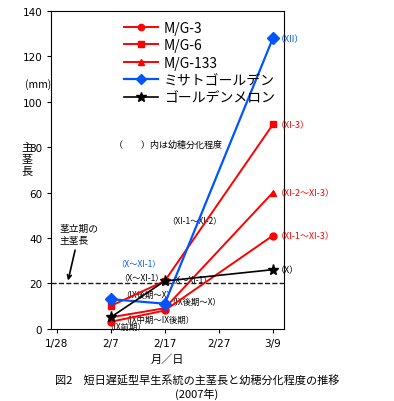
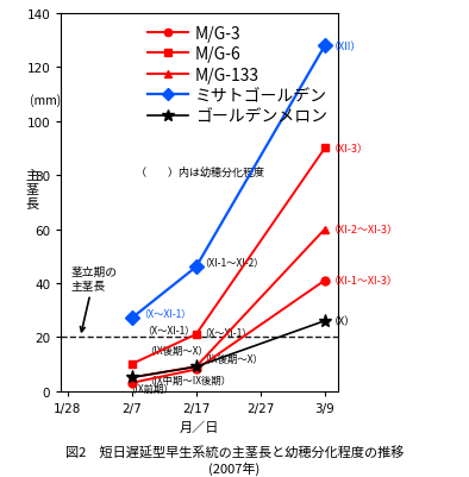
ミサトゴールデン/2/7: 13 -> 27
ミサトゴールデン/2/17: 11 -> 46
ゴールデンメロン/2/17: 21 -> 9
